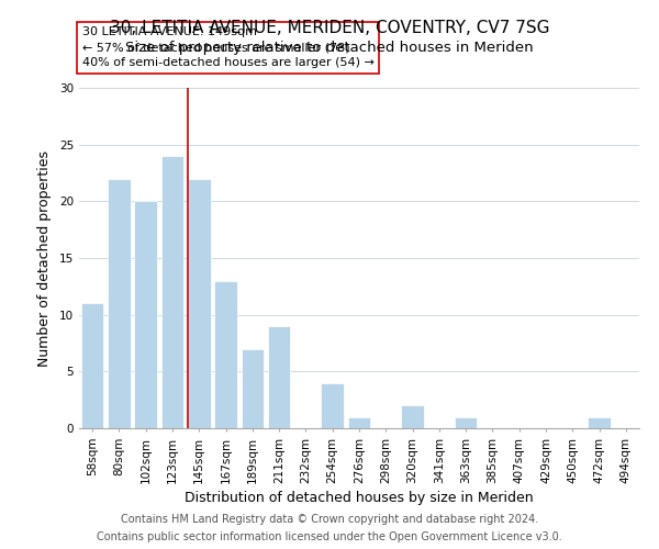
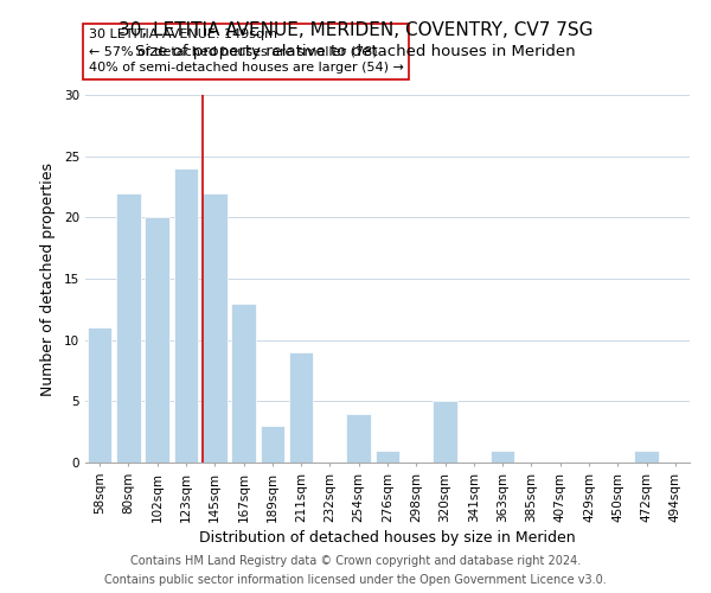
189sqm: 7 -> 3
320sqm: 2 -> 5
